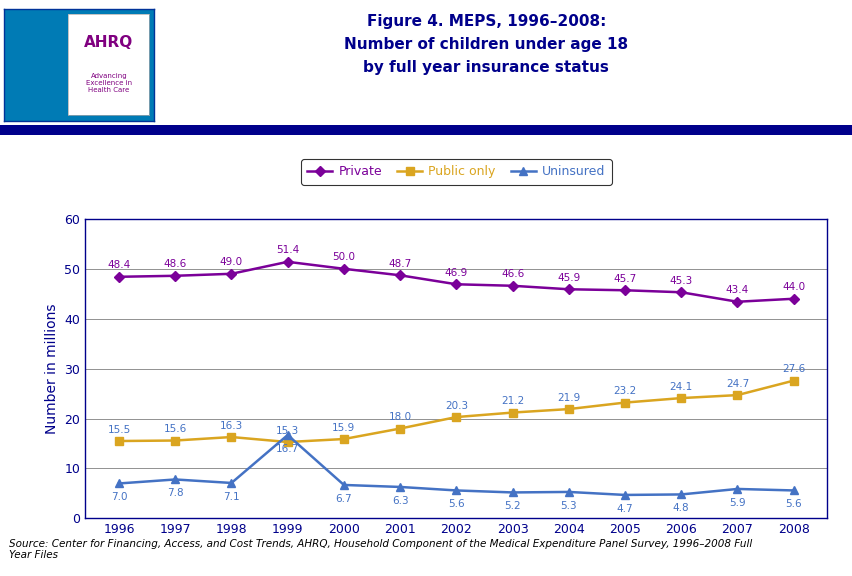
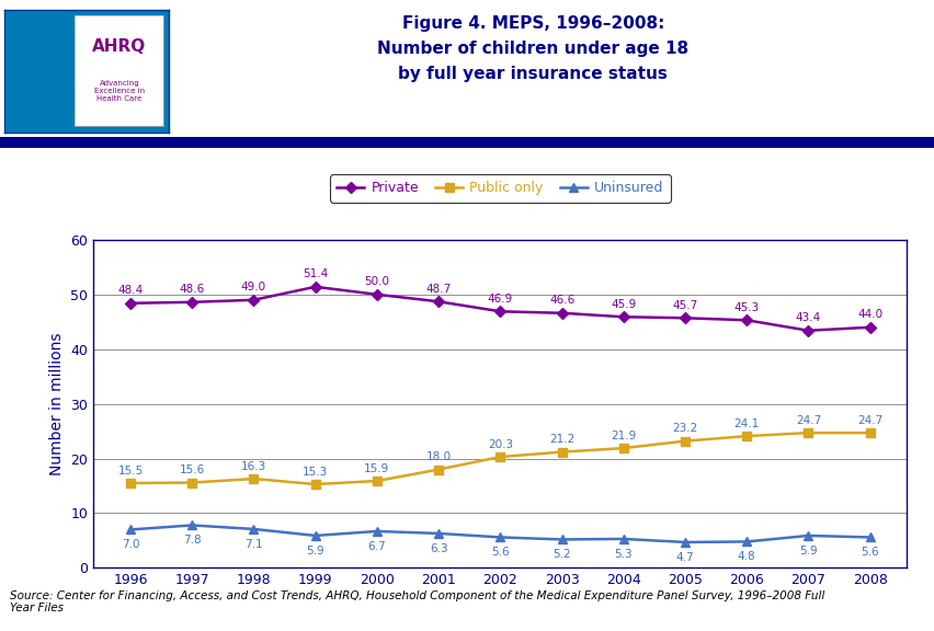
Uninsured/1999: 16.7 -> 5.9
Public only/2008: 27.6 -> 24.7
